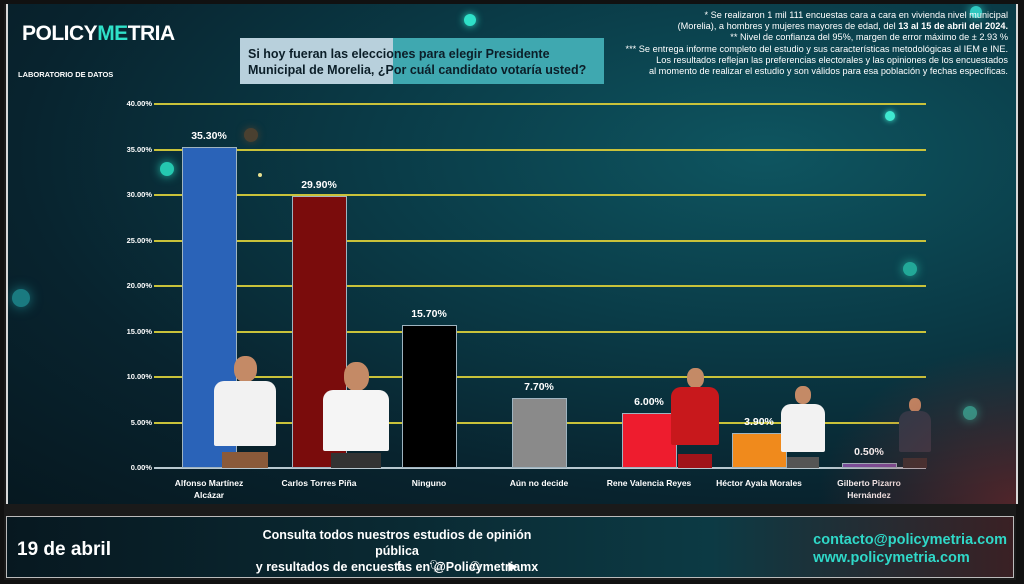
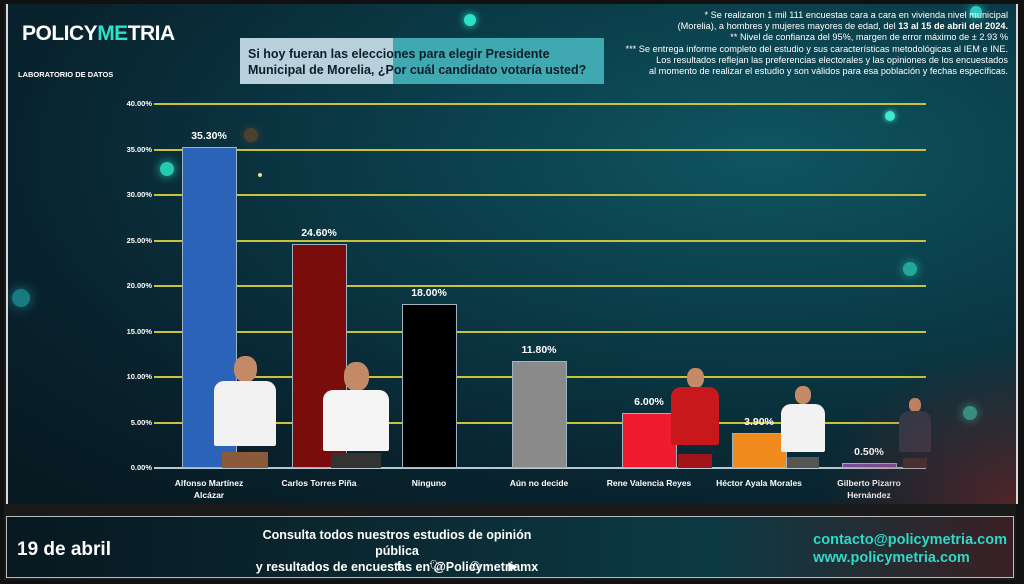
Carlos Torres Piña: 29.90% -> 24.60%
Ninguno: 15.70% -> 18.00%
Aún no decide: 7.70% -> 11.80%
